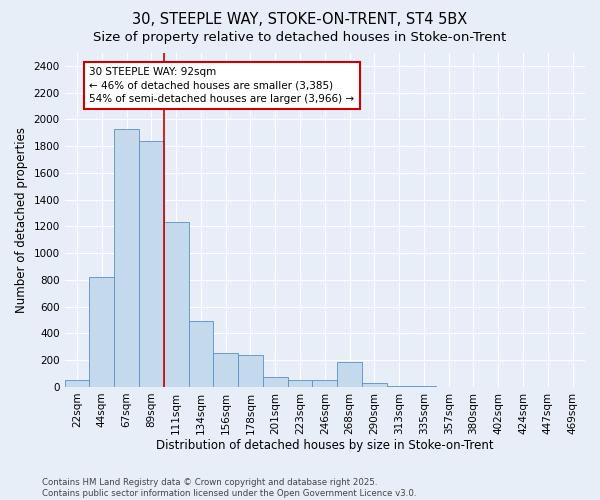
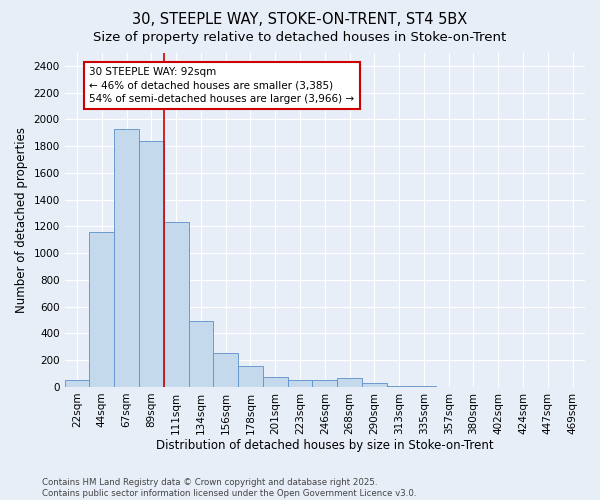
44sqm: 820 -> 1160
178sqm: 240 -> 160
268sqm: 190 -> 70
